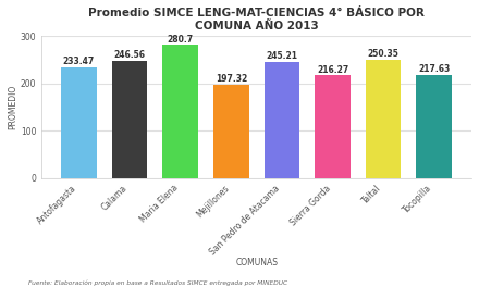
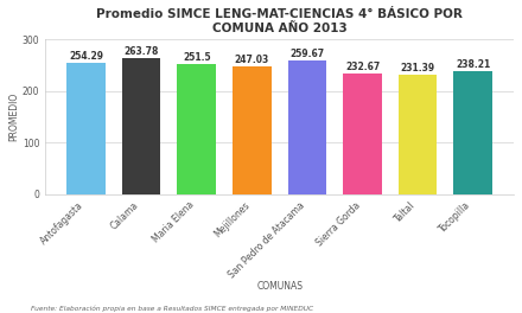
Antofagasta: 233.47 -> 254.29
Calama: 246.56 -> 263.78
Maria Elena: 280.7 -> 251.5
Mejillones: 197.32 -> 247.03
San Pedro de Atacama: 245.21 -> 259.67
Sierra Gorda: 216.27 -> 232.67
Taltal: 250.35 -> 231.39
Tocopilla: 217.63 -> 238.21
